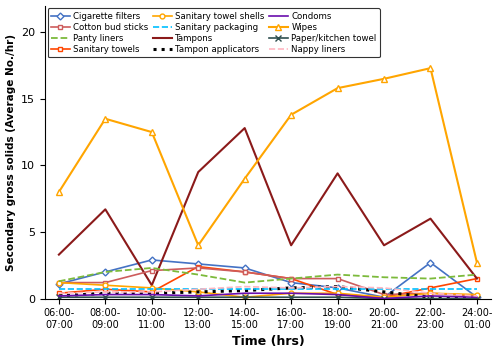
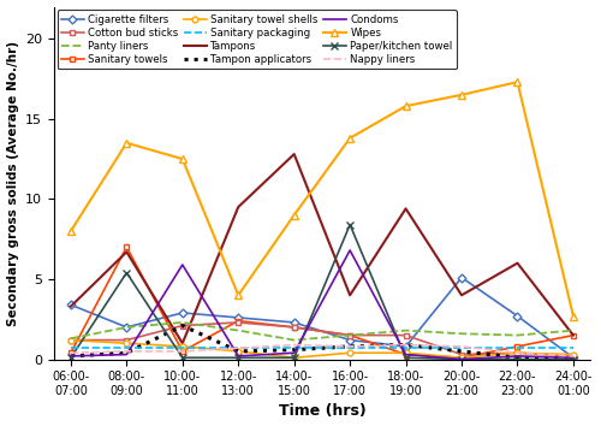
Cigarette filters/06:00- 07:00: 1.1 -> 3.4
Sanitary towels/08:00- 09:00: 0.7 -> 7.0
Paper/kitchen towel/08:00- 09:00: 0.1 -> 5.4
Tampon applicators/10:00- 11:00: 0.4 -> 2.1
Condoms/10:00- 11:00: 0.3 -> 5.9
Paper/kitchen towel/16:00- 17:00: 0.1 -> 8.4
Condoms/16:00- 17:00: 0.4 -> 6.8
Cigarette filters/20:00- 21:00: 0.1 -> 5.1
